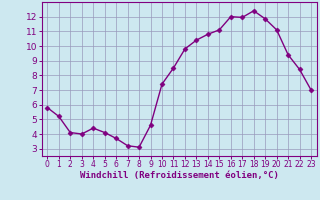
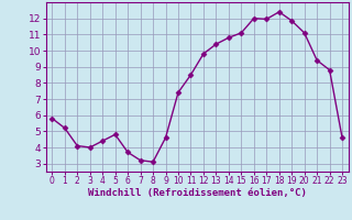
5: 4.1 -> 4.8
22: 8.4 -> 8.8
23: 7.0 -> 4.6
